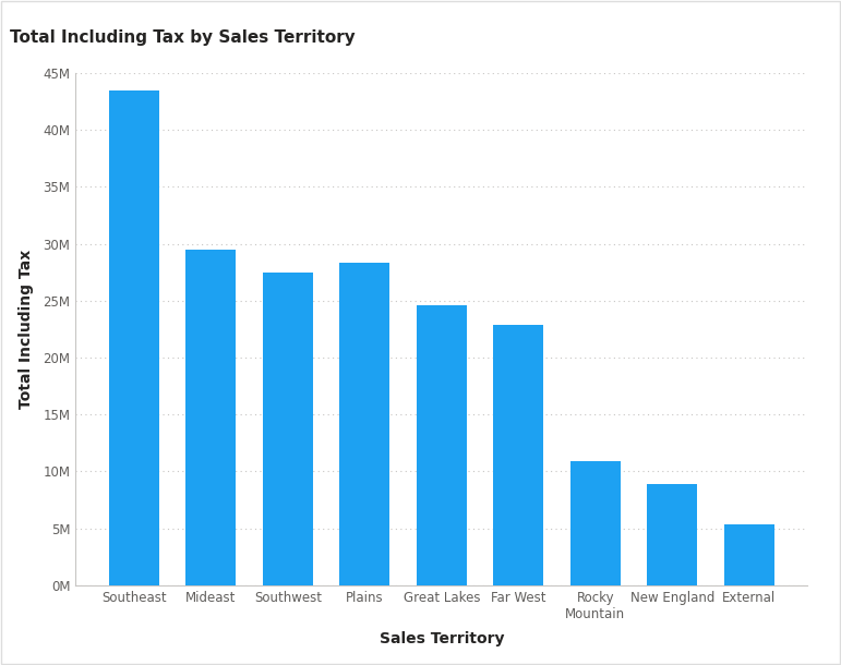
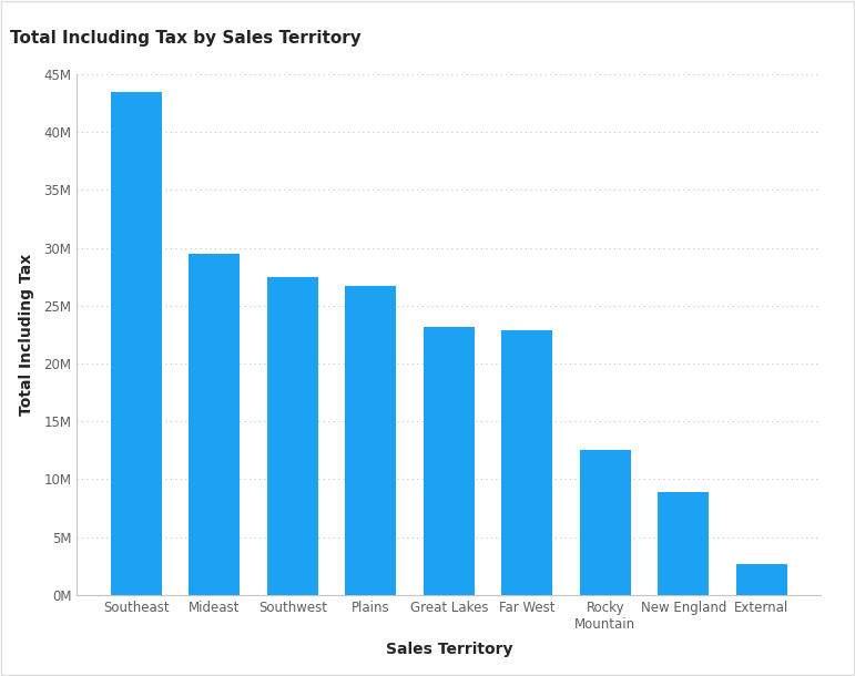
Plains: 28.3M -> 26.7M
Great Lakes: 24.6M -> 23.2M
Rocky Mountain: 10.9M -> 12.5M
External: 5.3M -> 2.7M
